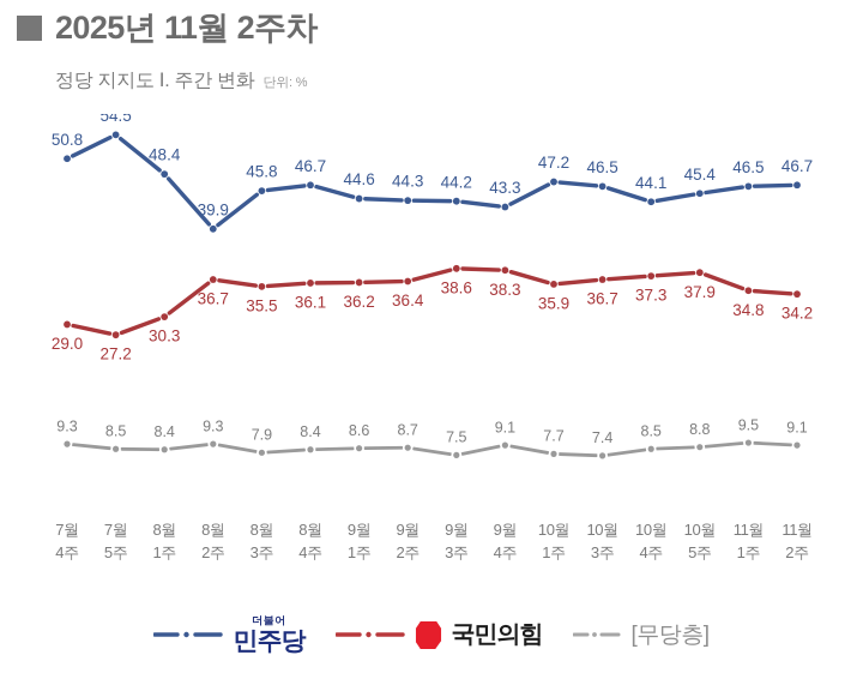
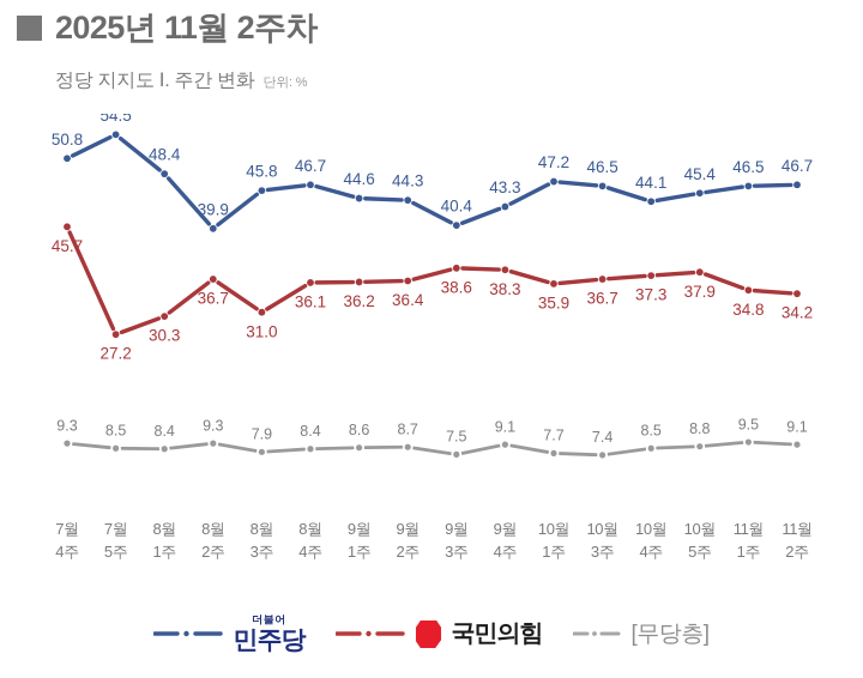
국민의힘/7월 4주: 29.0 -> 45.7
국민의힘/8월 3주: 35.5 -> 31.0
더불어민주당/9월 3주: 44.2 -> 40.4
